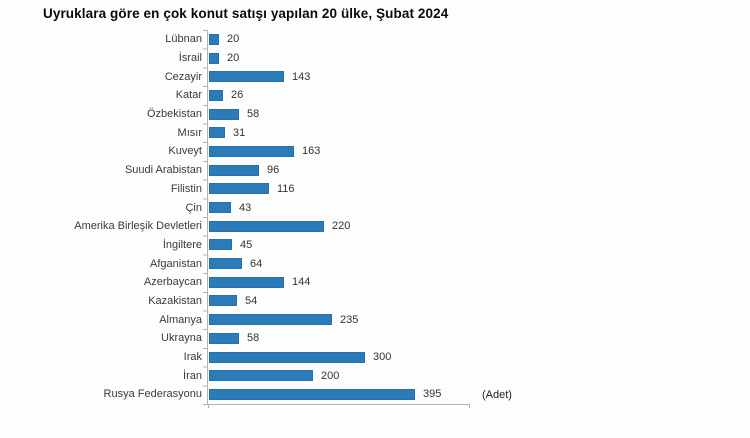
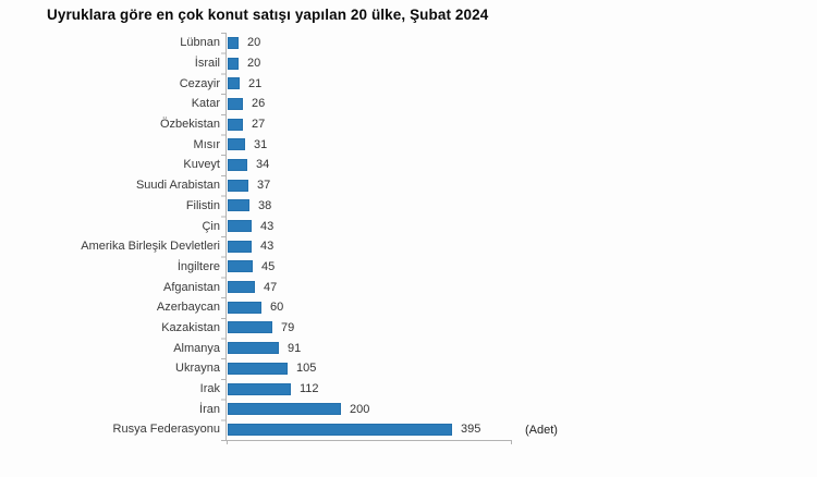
Cezayir: 143 -> 21
Özbekistan: 58 -> 27
Kuveyt: 163 -> 34
Suudi Arabistan: 96 -> 37
Filistin: 116 -> 38
Amerika Birleşik Devletleri: 220 -> 43
Afganistan: 64 -> 47
Azerbaycan: 144 -> 60
Kazakistan: 54 -> 79
Almanya: 235 -> 91
Ukrayna: 58 -> 105
Irak: 300 -> 112
